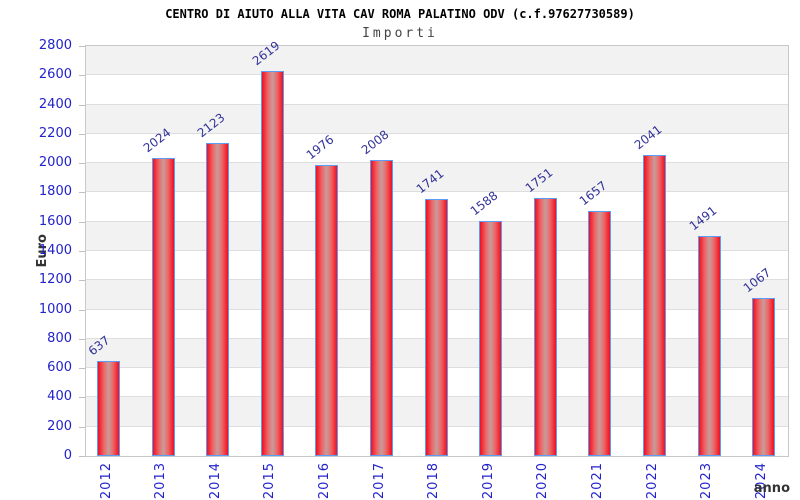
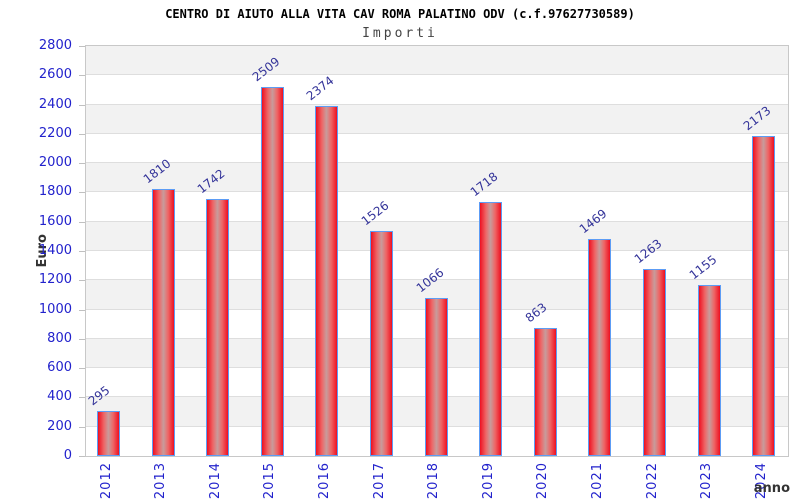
2012: 637 -> 295
2013: 2024 -> 1810
2014: 2123 -> 1742
2015: 2619 -> 2509
2016: 1976 -> 2374
2017: 2008 -> 1526
2018: 1741 -> 1066
2019: 1588 -> 1718
2020: 1751 -> 863
2021: 1657 -> 1469
2022: 2041 -> 1263
2023: 1491 -> 1155
2024: 1067 -> 2173
